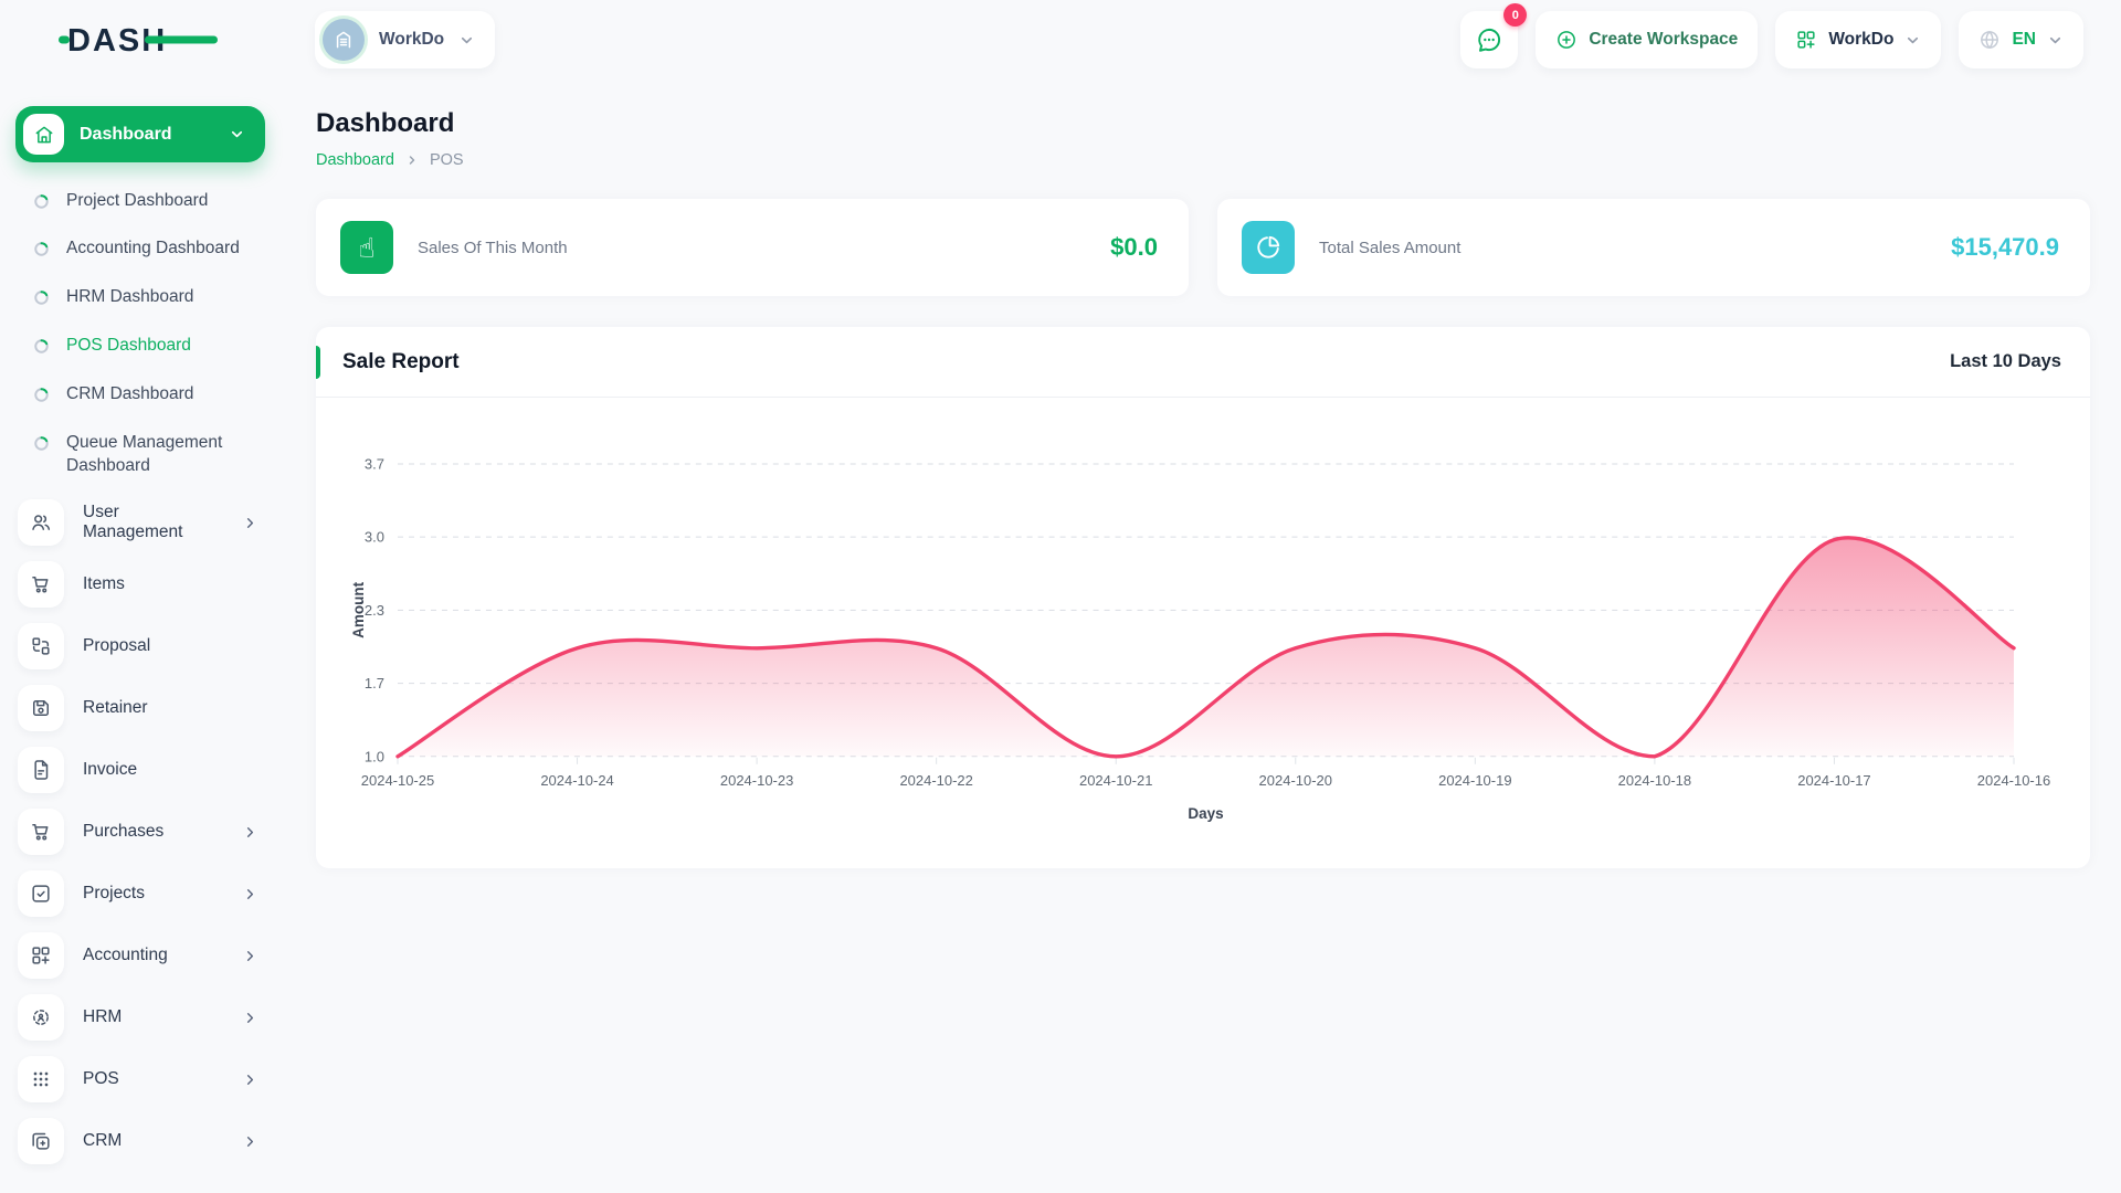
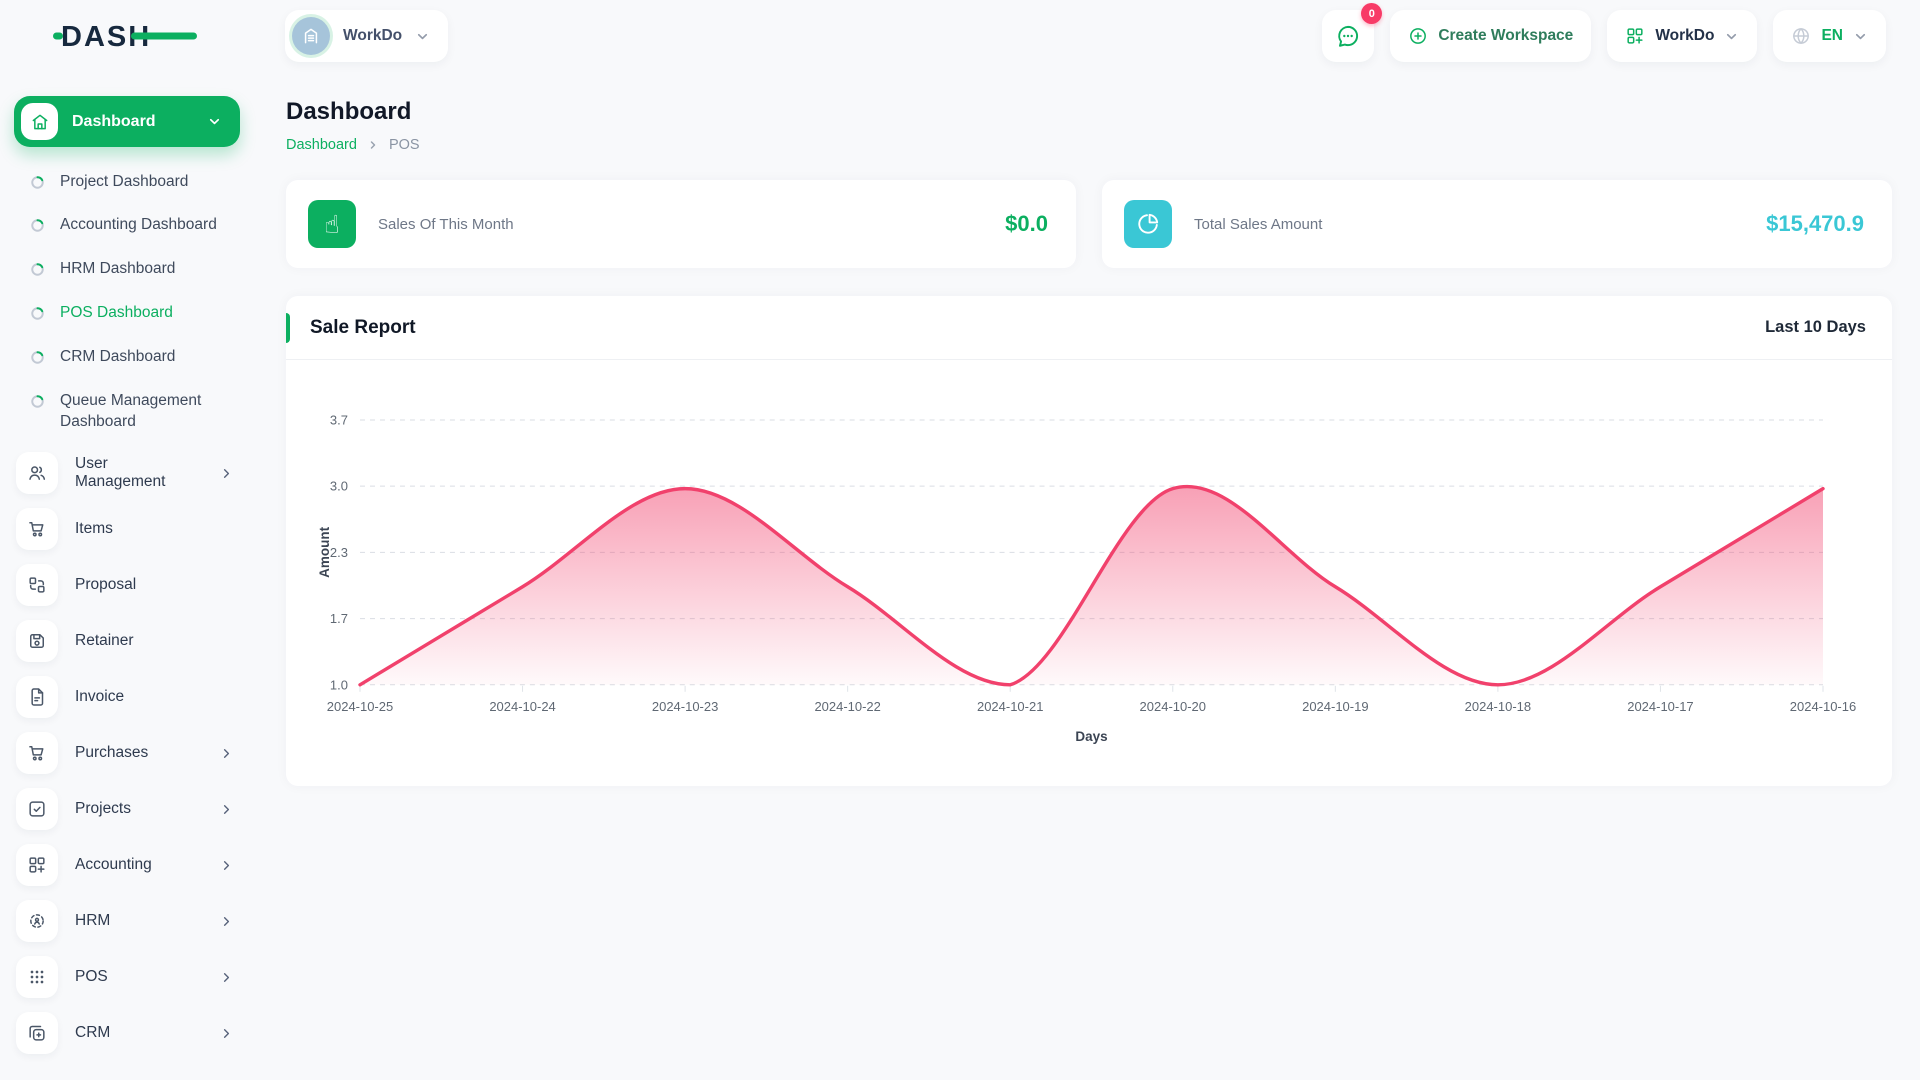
2024-10-23: 2 -> 3
2024-10-20: 2 -> 3
2024-10-17: 3 -> 2
2024-10-16: 2 -> 3
